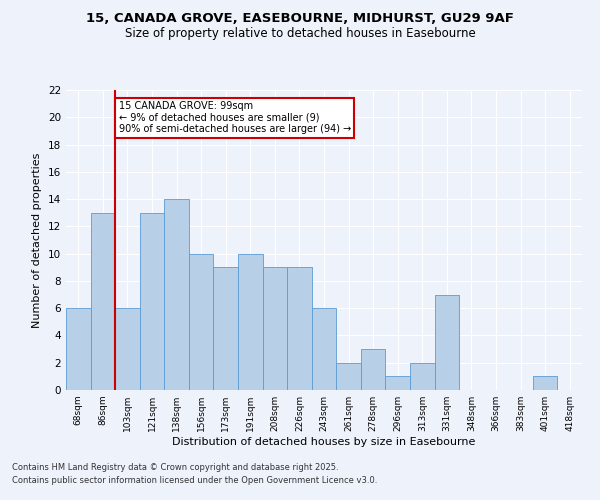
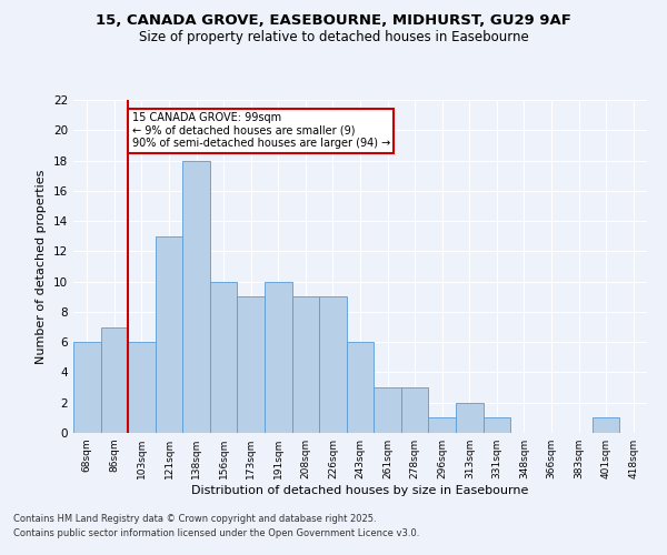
86sqm: 13 -> 7
138sqm: 14 -> 18
261sqm: 2 -> 3
331sqm: 7 -> 1
